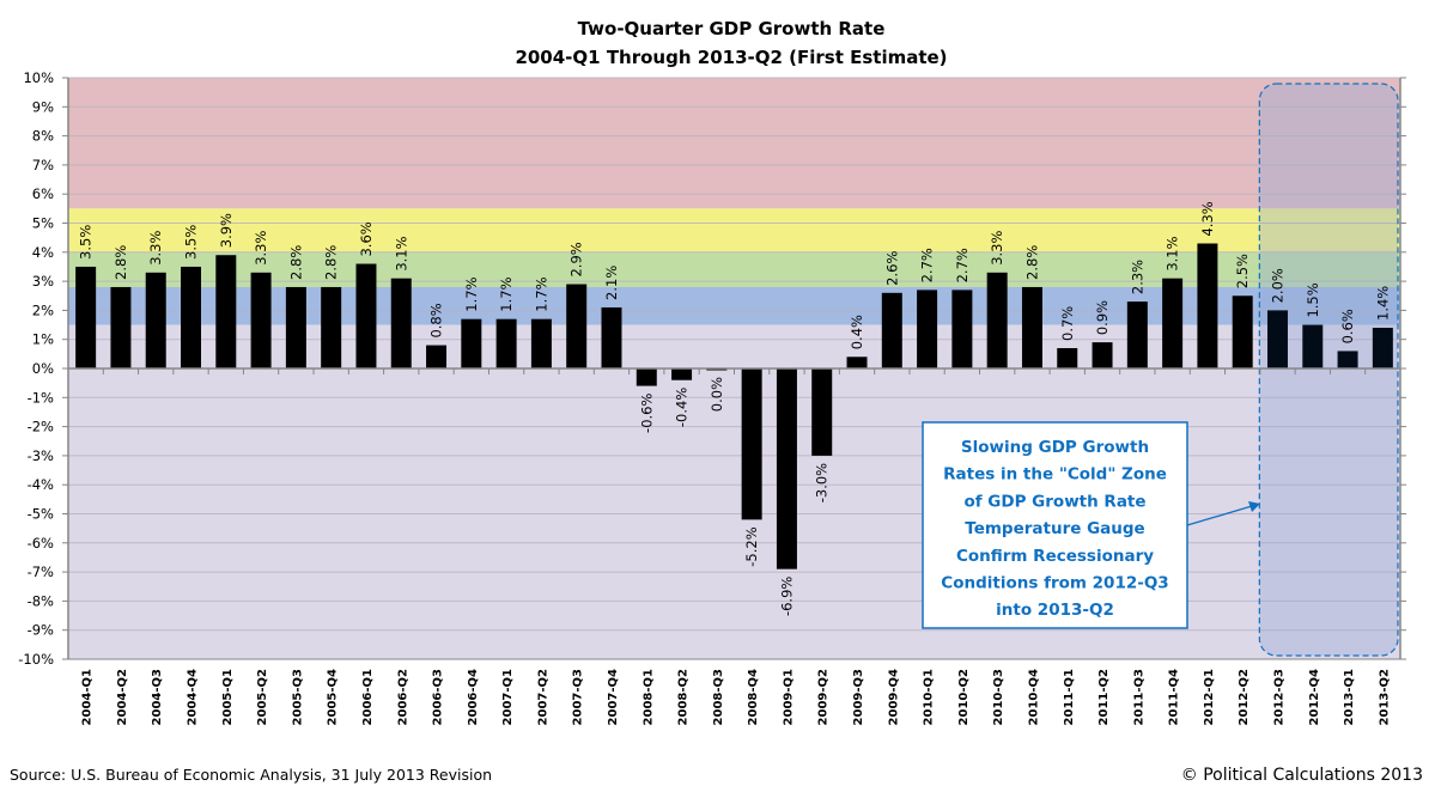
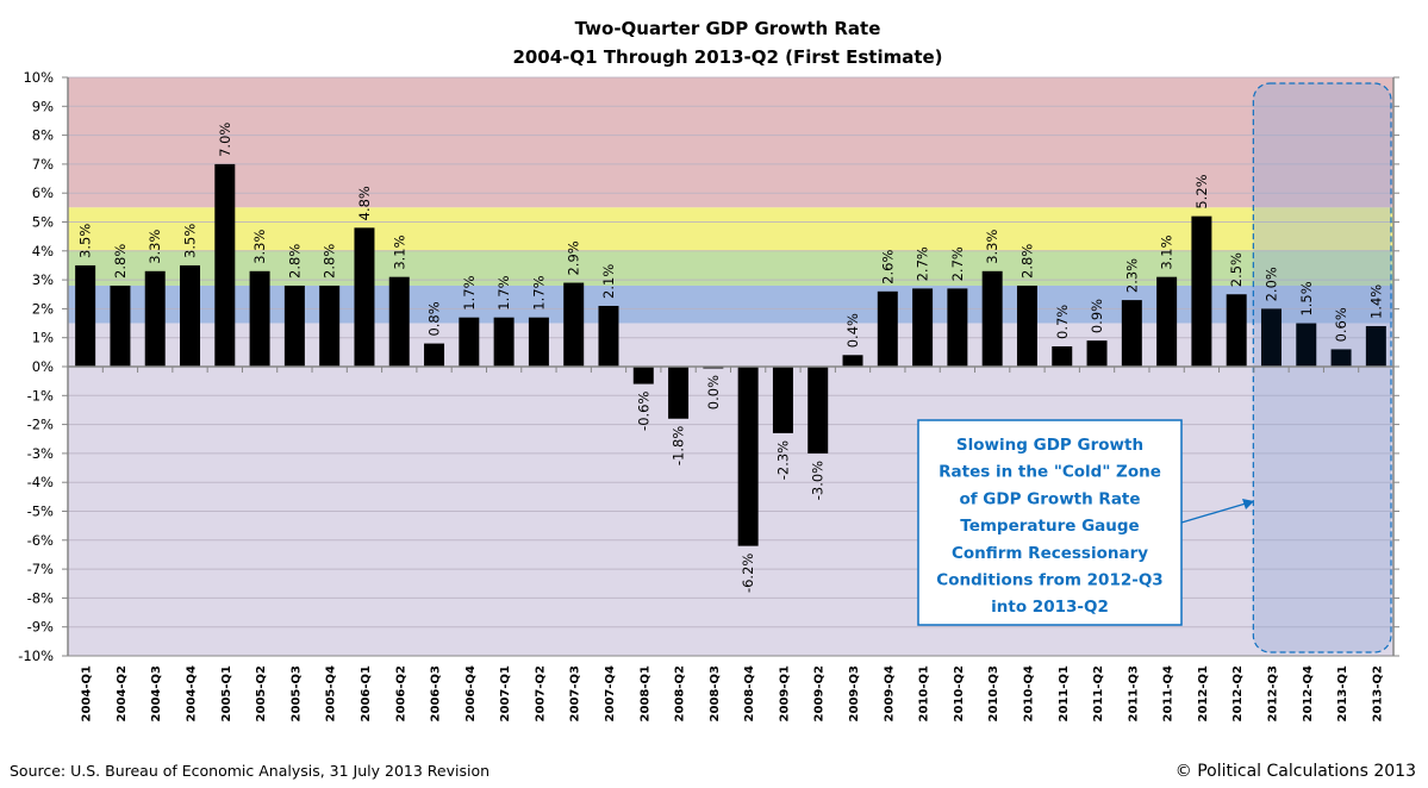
2005-Q1: 3.9% -> 7.0%
2006-Q1: 3.6% -> 4.8%
2008-Q2: -0.4% -> -1.8%
2008-Q4: -5.2% -> -6.2%
2009-Q1: -6.9% -> -2.3%
2012-Q1: 4.3% -> 5.2%
